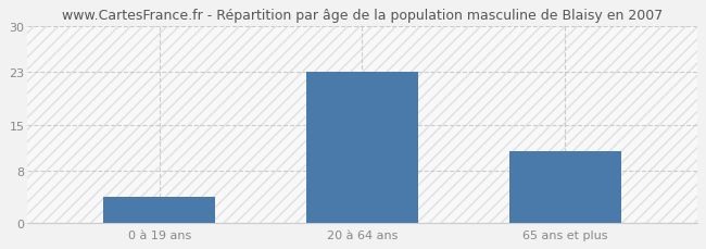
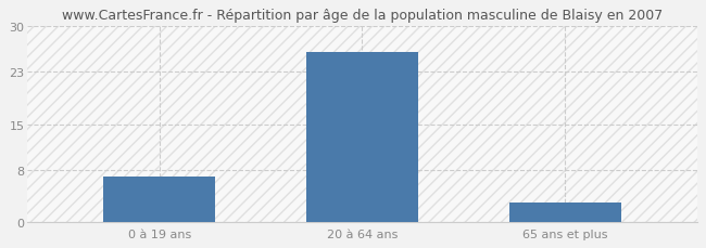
0 à 19 ans: 4 -> 7
20 à 64 ans: 23 -> 26
65 ans et plus: 11 -> 3
